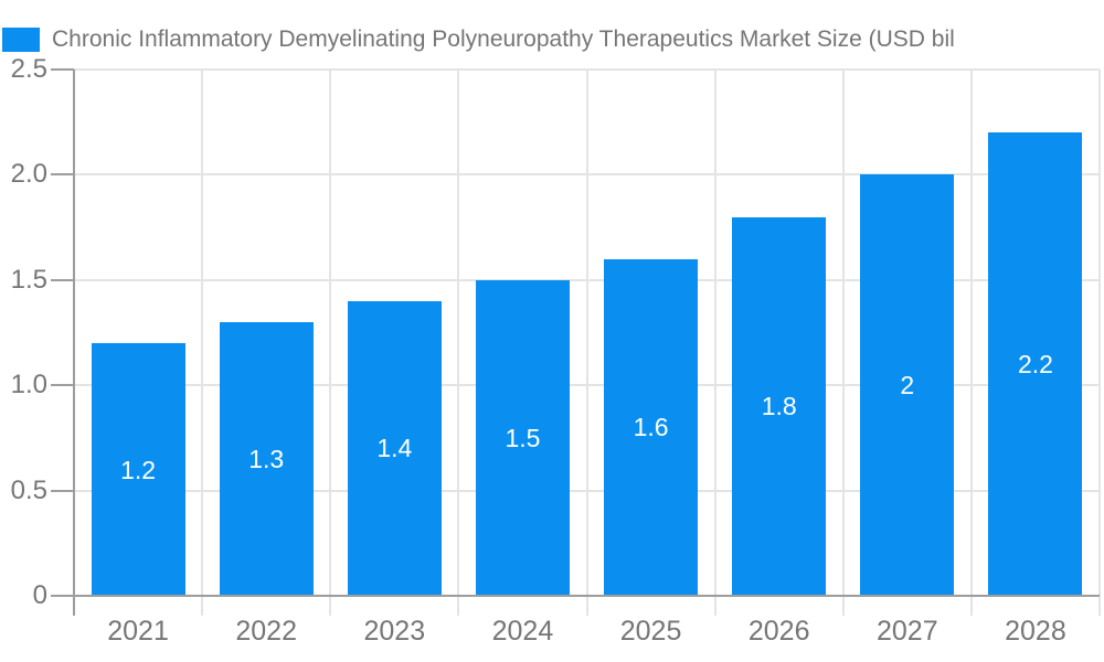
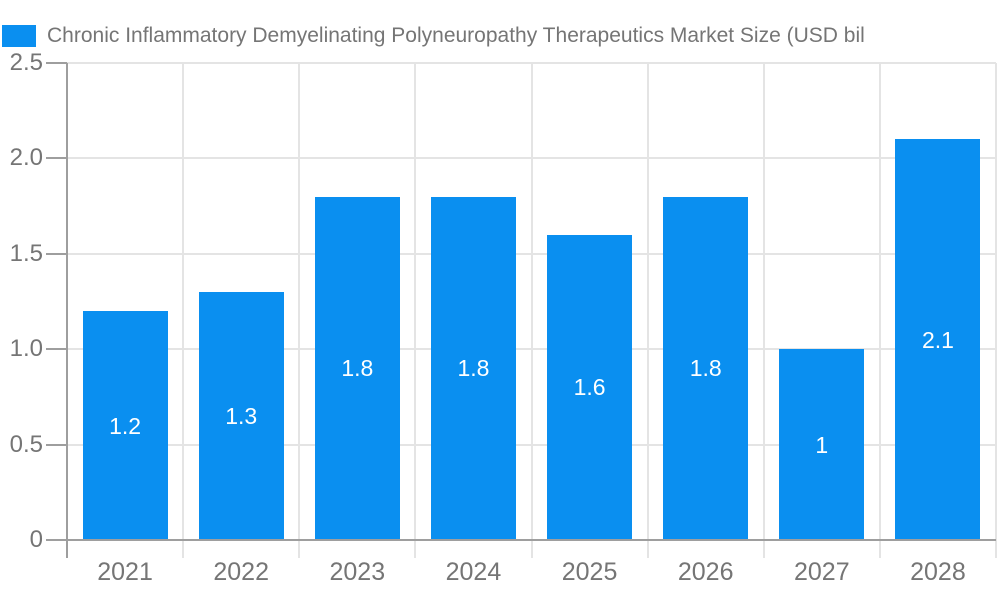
2023: 1.4 -> 1.8
2024: 1.5 -> 1.8
2027: 2 -> 1
2028: 2.2 -> 2.1
